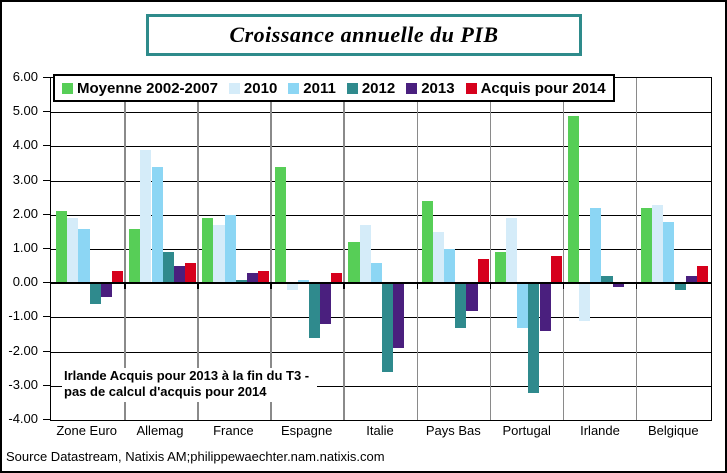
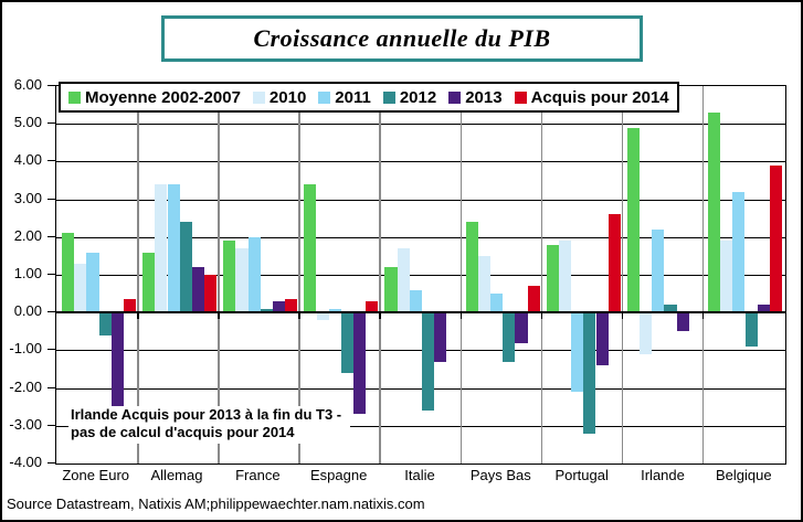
2010/Zone Euro: 1.9 -> 1.3
2013/Zone Euro: -0.4 -> -2.9
2010/Allemag: 3.9 -> 3.4
2012/Allemag: 0.9 -> 2.4
2013/Allemag: 0.5 -> 1.2
Acquis pour 2014/Allemag: 0.6 -> 1.0
2013/Espagne: -1.2 -> -2.7
2013/Italie: -1.9 -> -1.3
2011/Pays Bas: 1.0 -> 0.5
Moyenne 2002-2007/Portugal: 0.9 -> 1.8
2011/Portugal: -1.3 -> -2.1
Acquis pour 2014/Portugal: 0.8 -> 2.6
2013/Irlande: -0.1 -> -0.5
Moyenne 2002-2007/Belgique: 2.2 -> 5.3
2010/Belgique: 2.3 -> 1.9
2011/Belgique: 1.8 -> 3.2
2012/Belgique: -0.2 -> -0.9
Acquis pour 2014/Belgique: 0.5 -> 3.9
